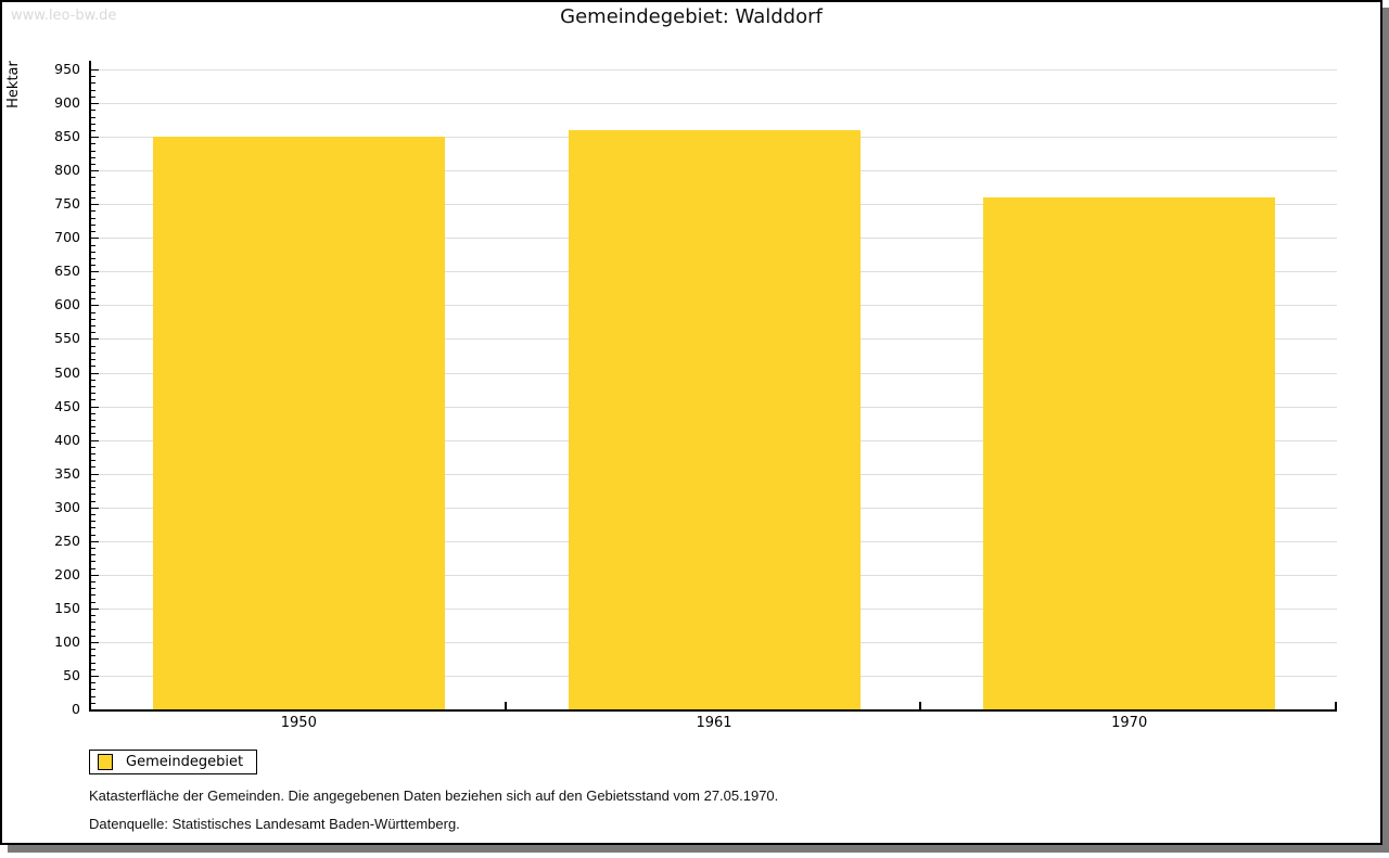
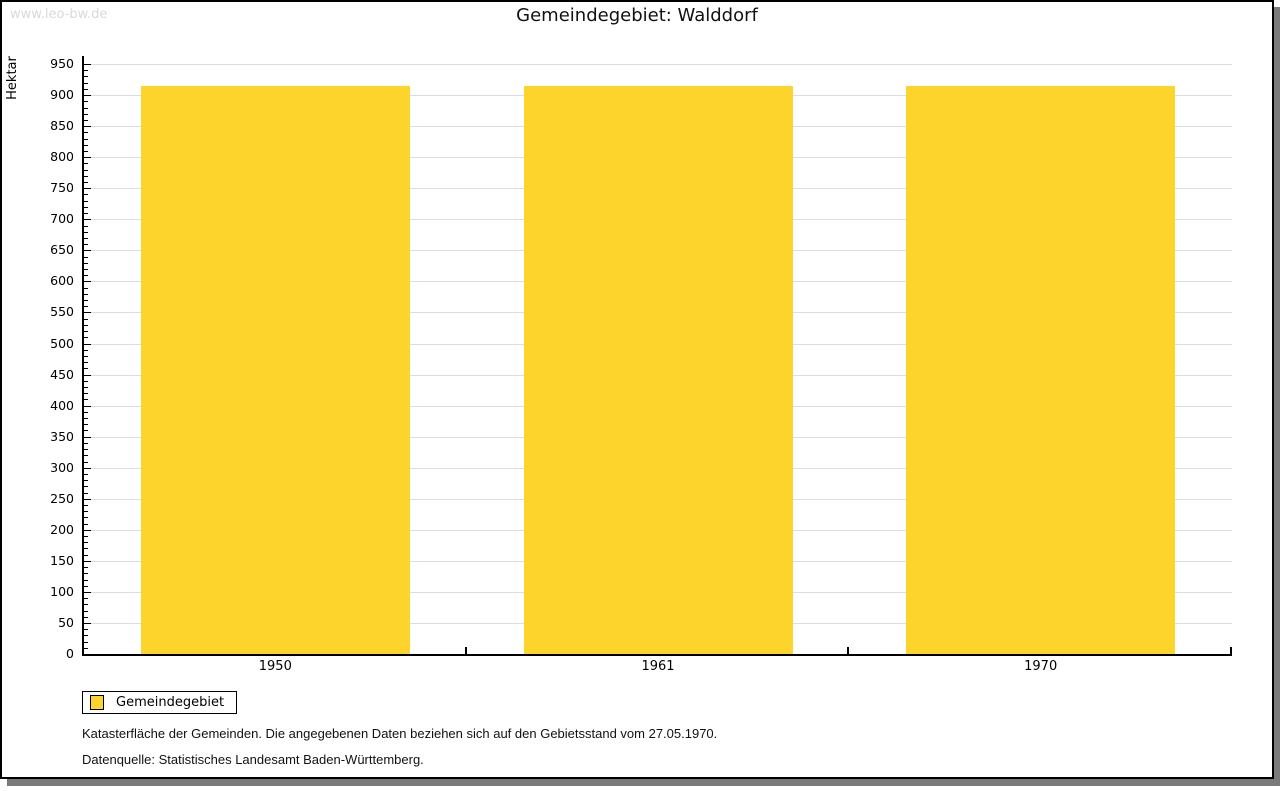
1950: 850 -> 920
1961: 860 -> 920
1970: 760 -> 920
